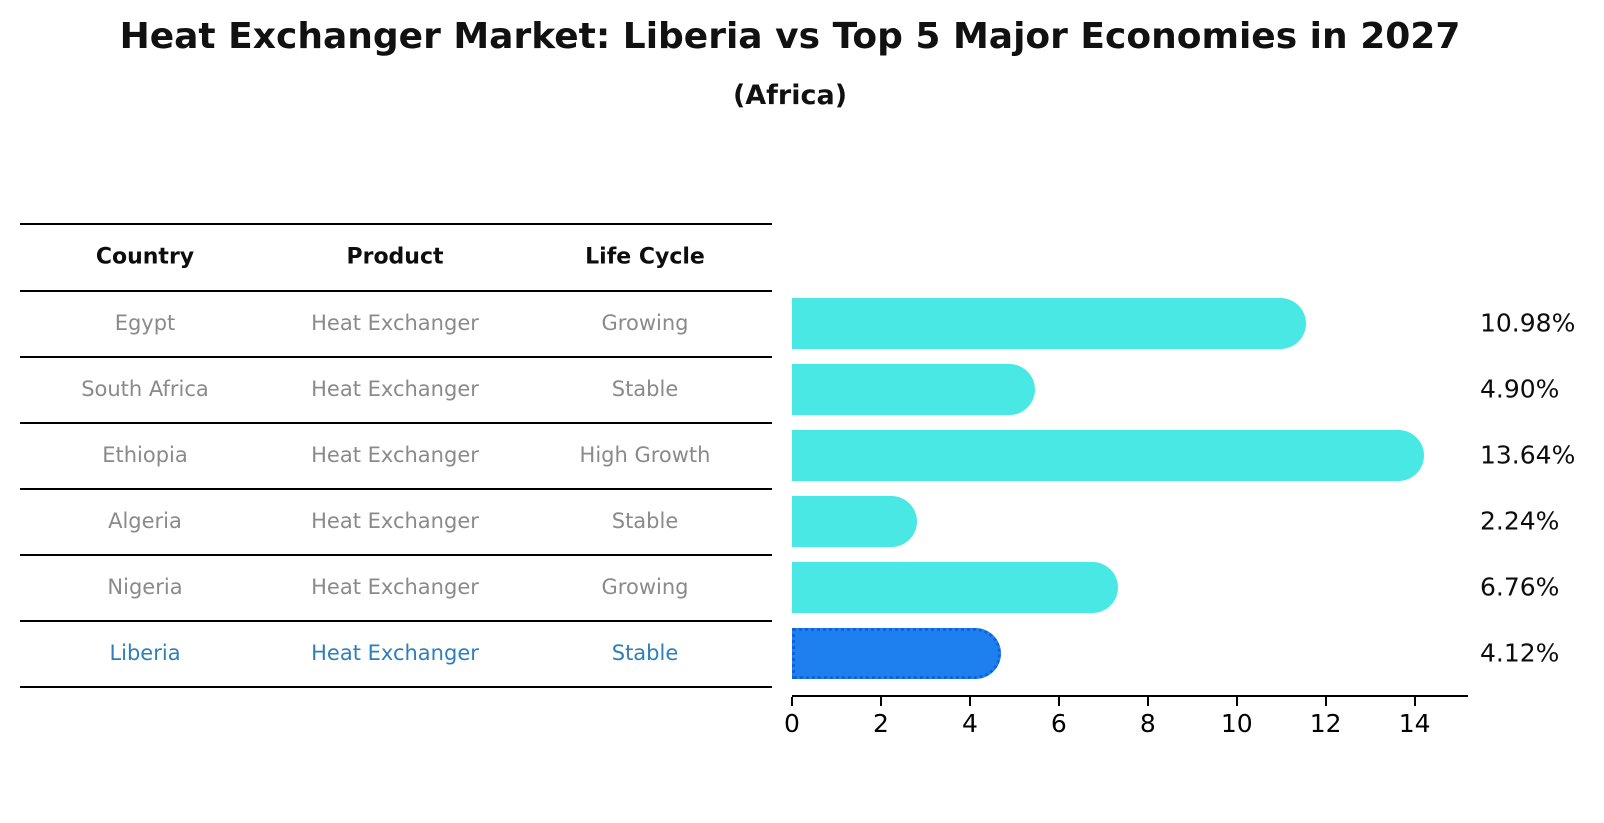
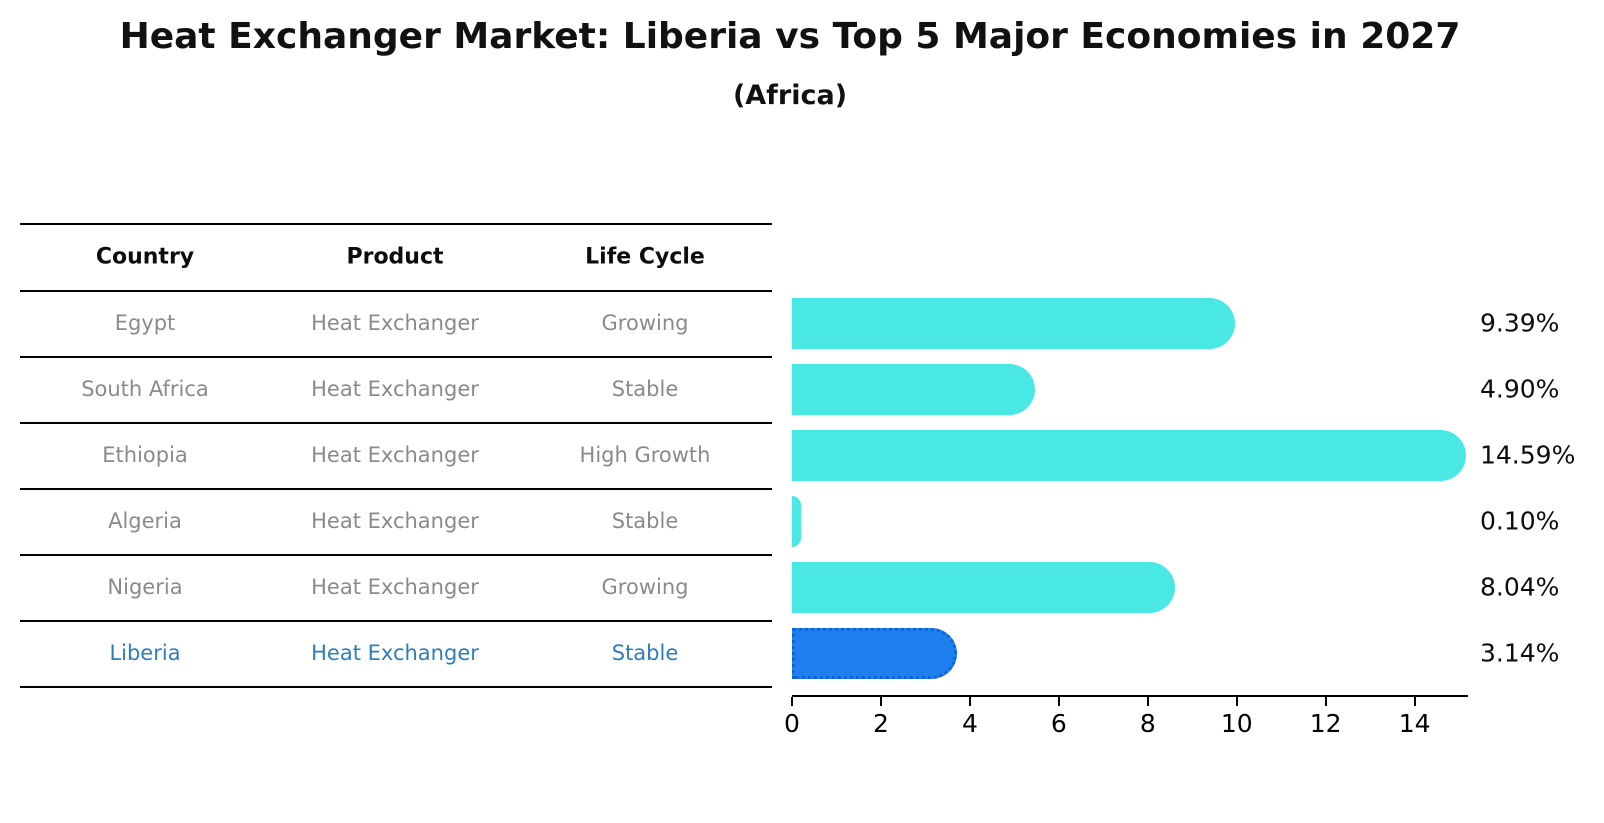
Egypt: 10.98% -> 9.39%
Ethiopia: 13.64% -> 14.59%
Algeria: 2.24% -> 0.10%
Nigeria: 6.76% -> 8.04%
Liberia: 4.12% -> 3.14%
